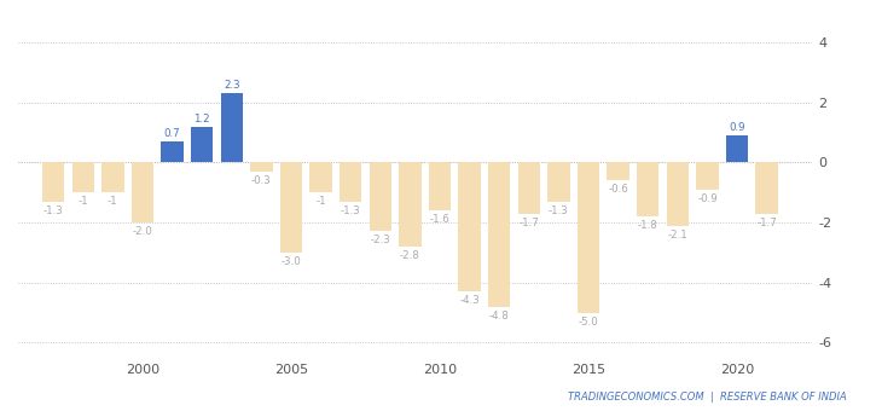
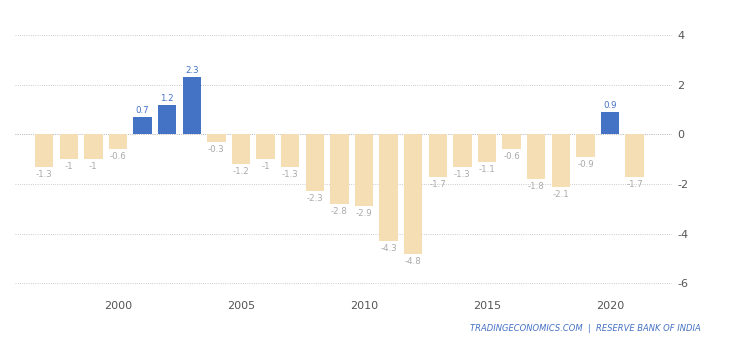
2000: -2.0 -> -0.6
2005: -3.0 -> -1.2
2010: -1.6 -> -2.9
2015: -5.0 -> -1.1
